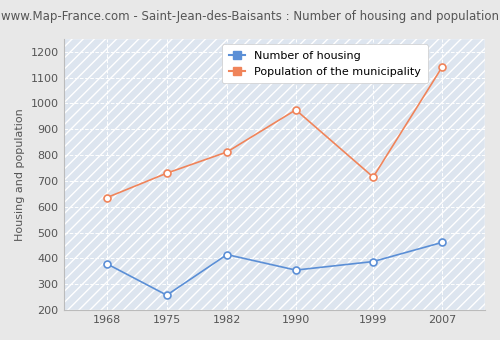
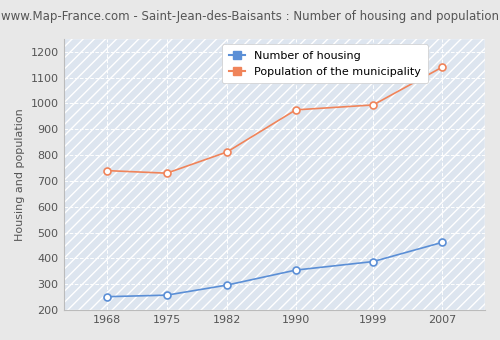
Number of housing/1968: 380 -> 252
Population of the municipality/1968: 635 -> 740
Number of housing/1982: 415 -> 297
Population of the municipality/1999: 715 -> 994
